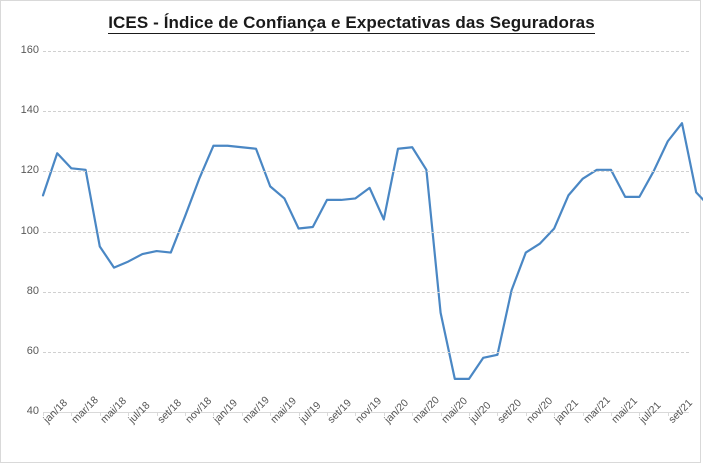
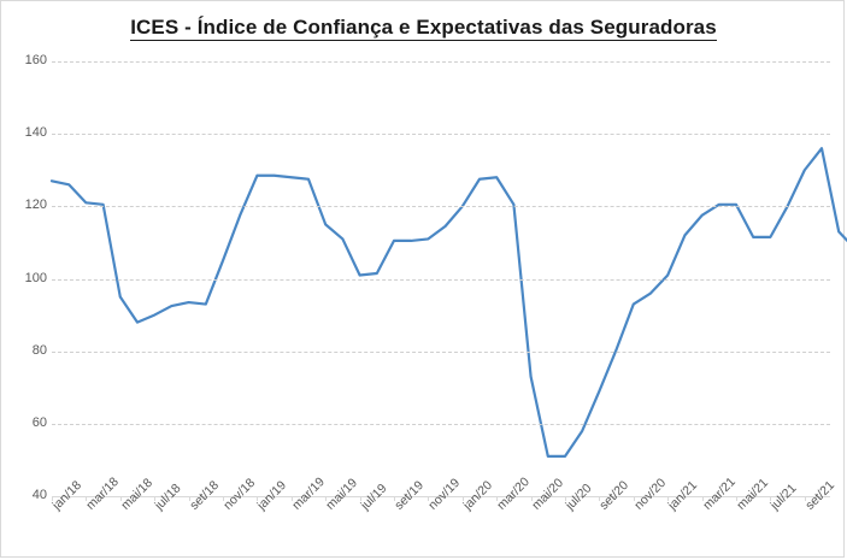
jan/18: 112 -> 127
jan/20: 104 -> 120
set/20: 59 -> 69
